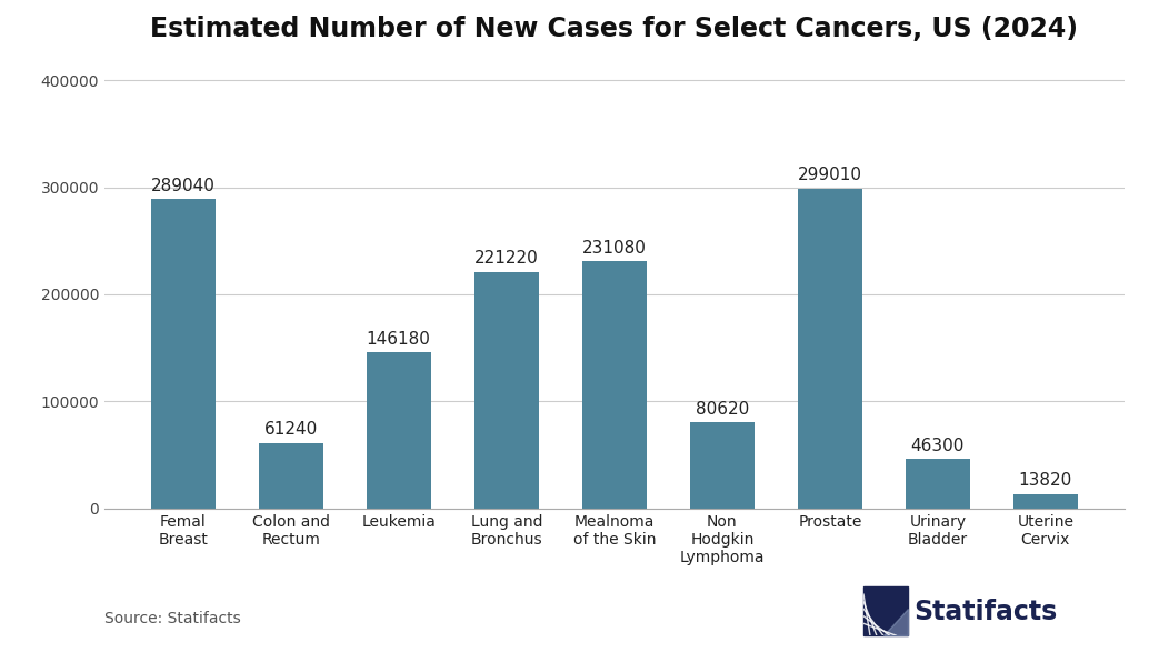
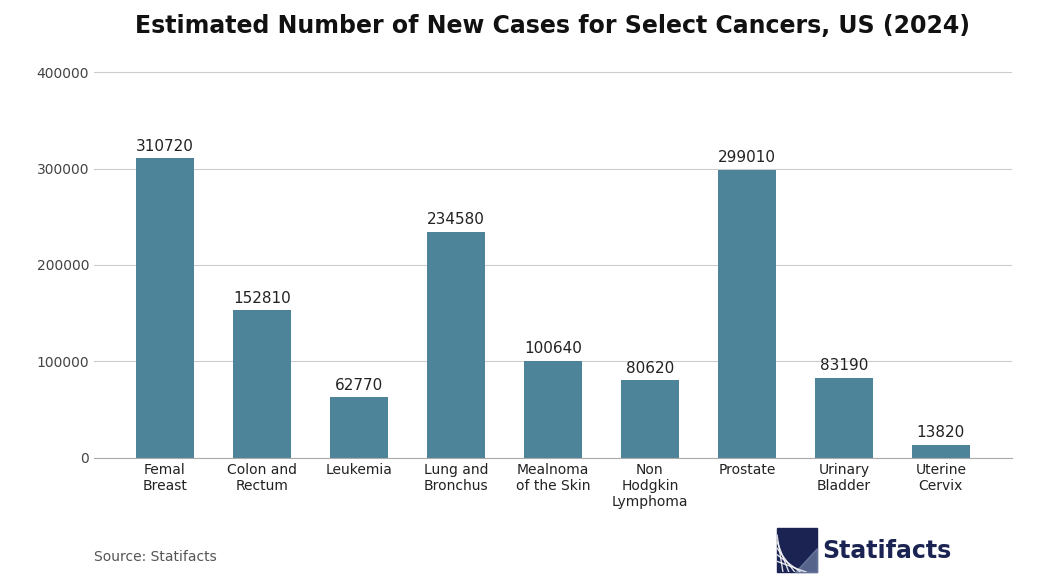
Femal Breast: 289040 -> 310720
Colon and Rectum: 61240 -> 152810
Leukemia: 146180 -> 62770
Lung and Bronchus: 221220 -> 234580
Mealnoma of the Skin: 231080 -> 100640
Urinary Bladder: 46300 -> 83190
